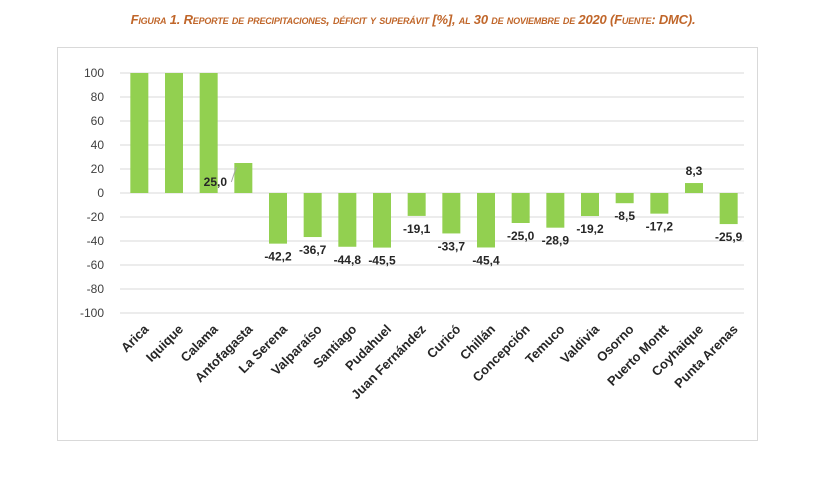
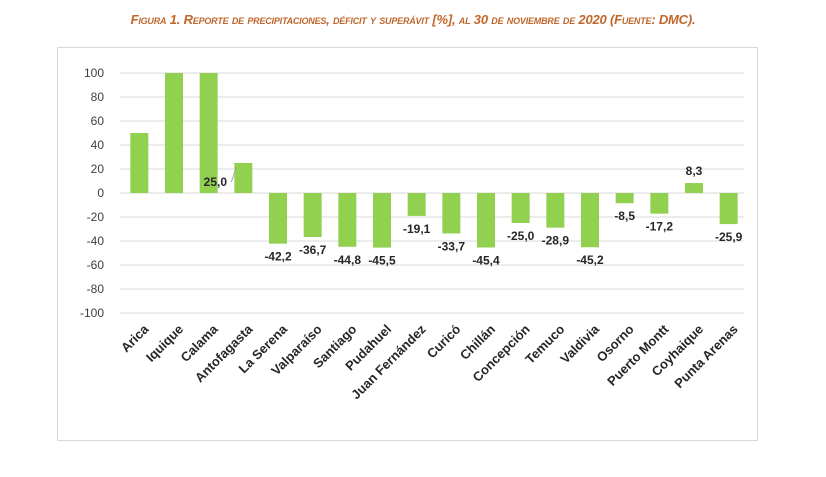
Arica: 100 -> 50
Valdivia: -19,2 -> -45,2
